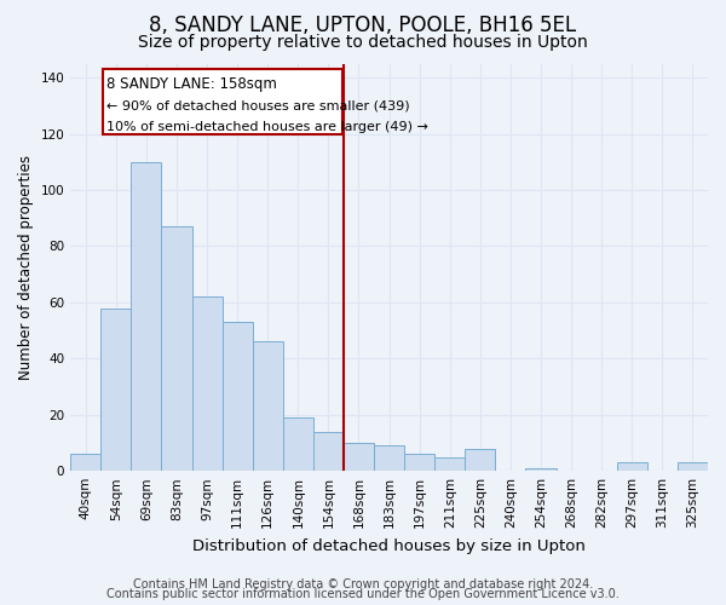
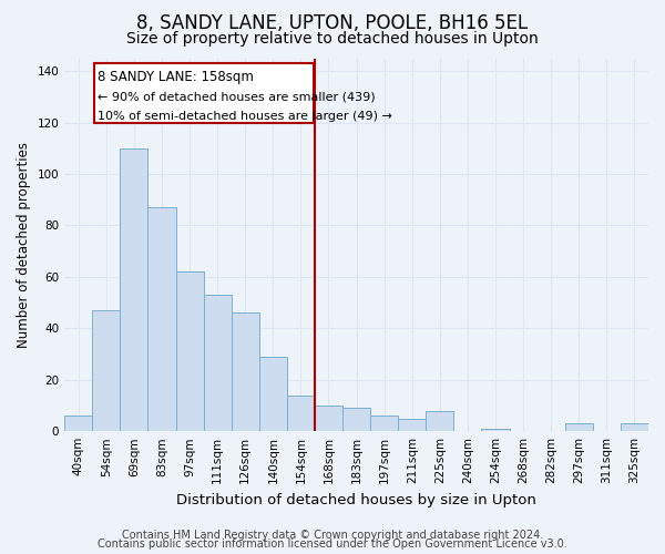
54sqm: 58 -> 47
140sqm: 19 -> 29
